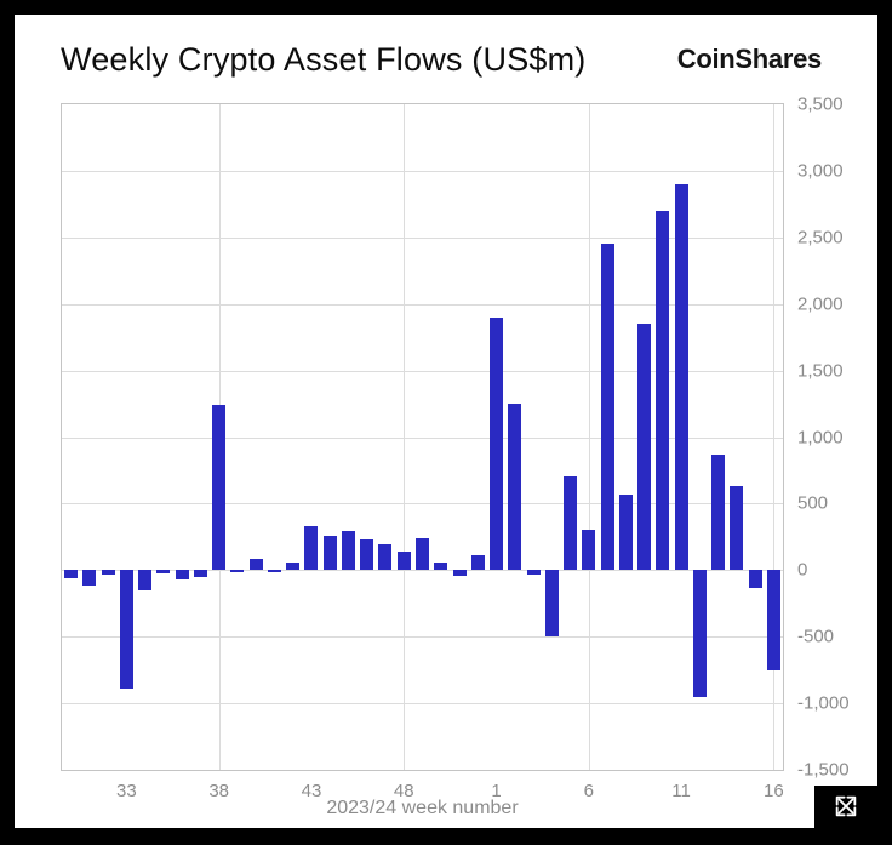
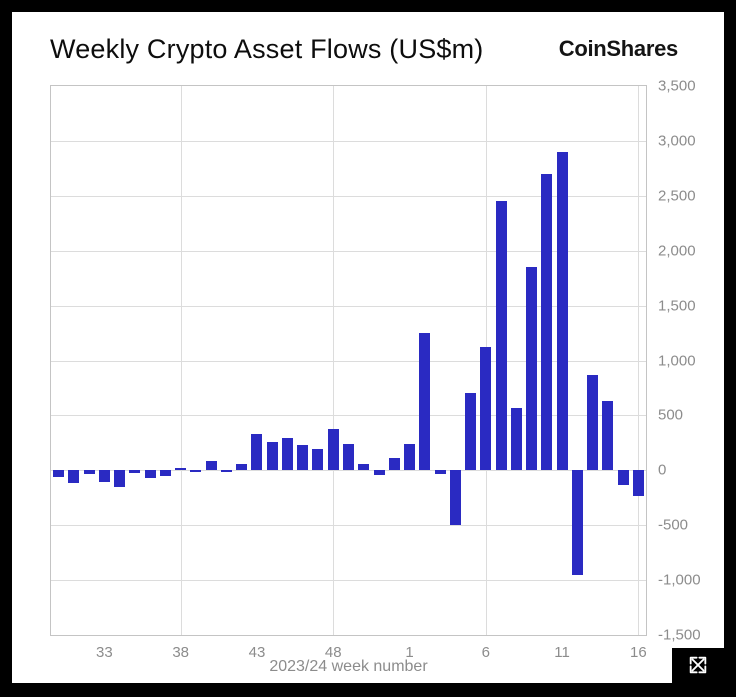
33: -890 -> -110
38: 1240 -> 20
48: 140 -> 380
1: 1900 -> 240
6: 300 -> 1120
16: -750 -> -230
